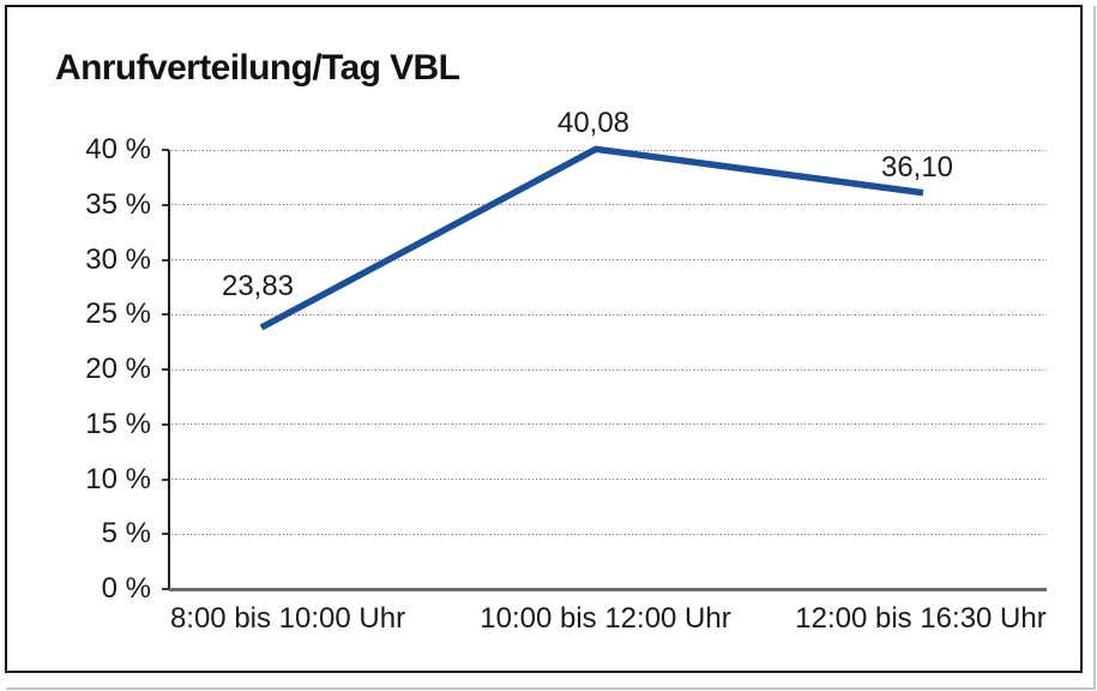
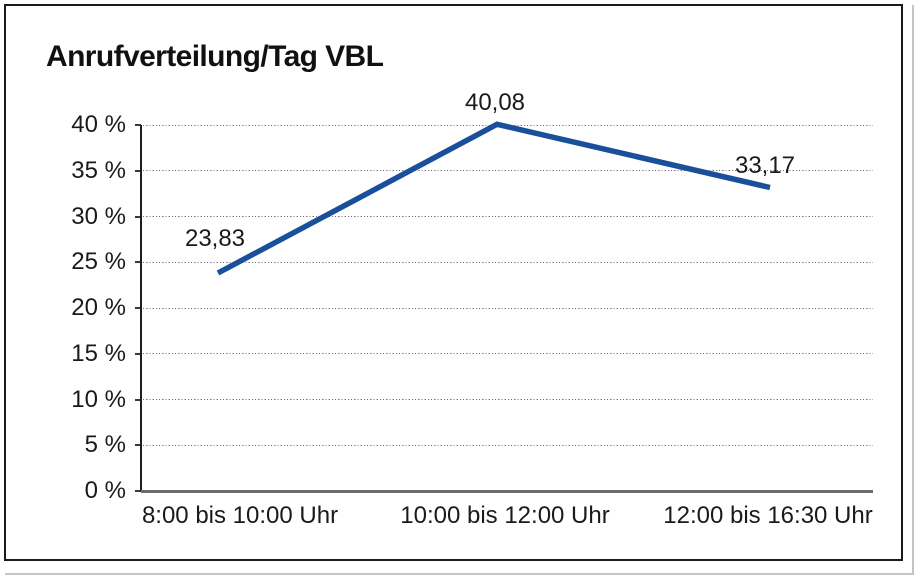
12:00 bis 16:30 Uhr: 36,10 -> 33,17
